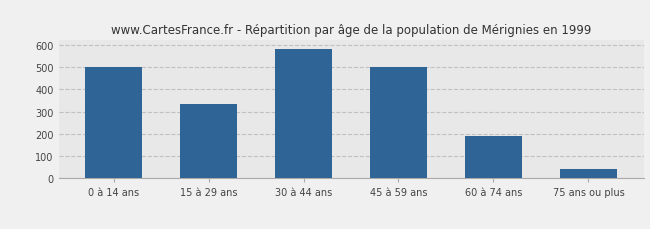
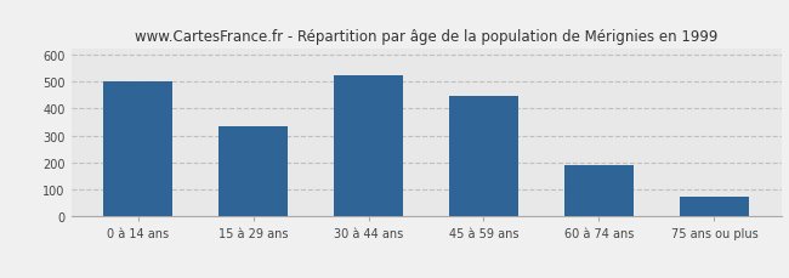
30 à 44 ans: 580 -> 525
45 à 59 ans: 500 -> 445
75 ans ou plus: 40 -> 75
